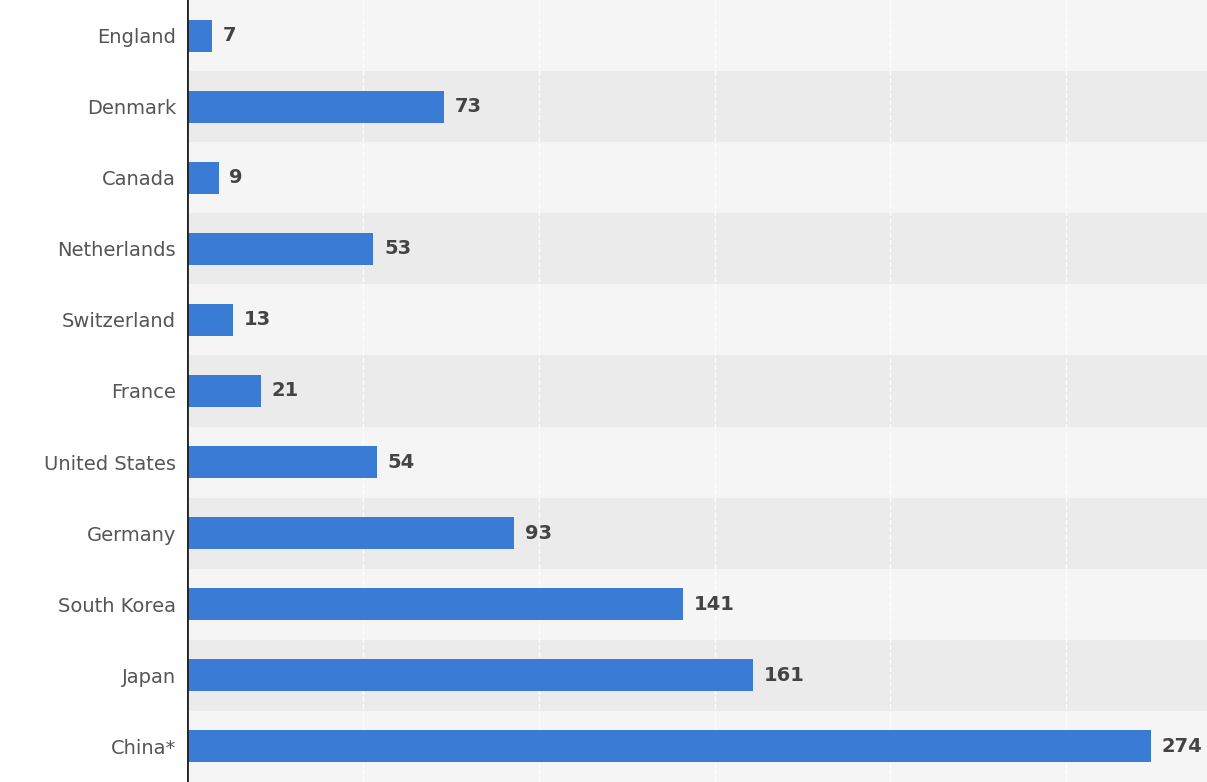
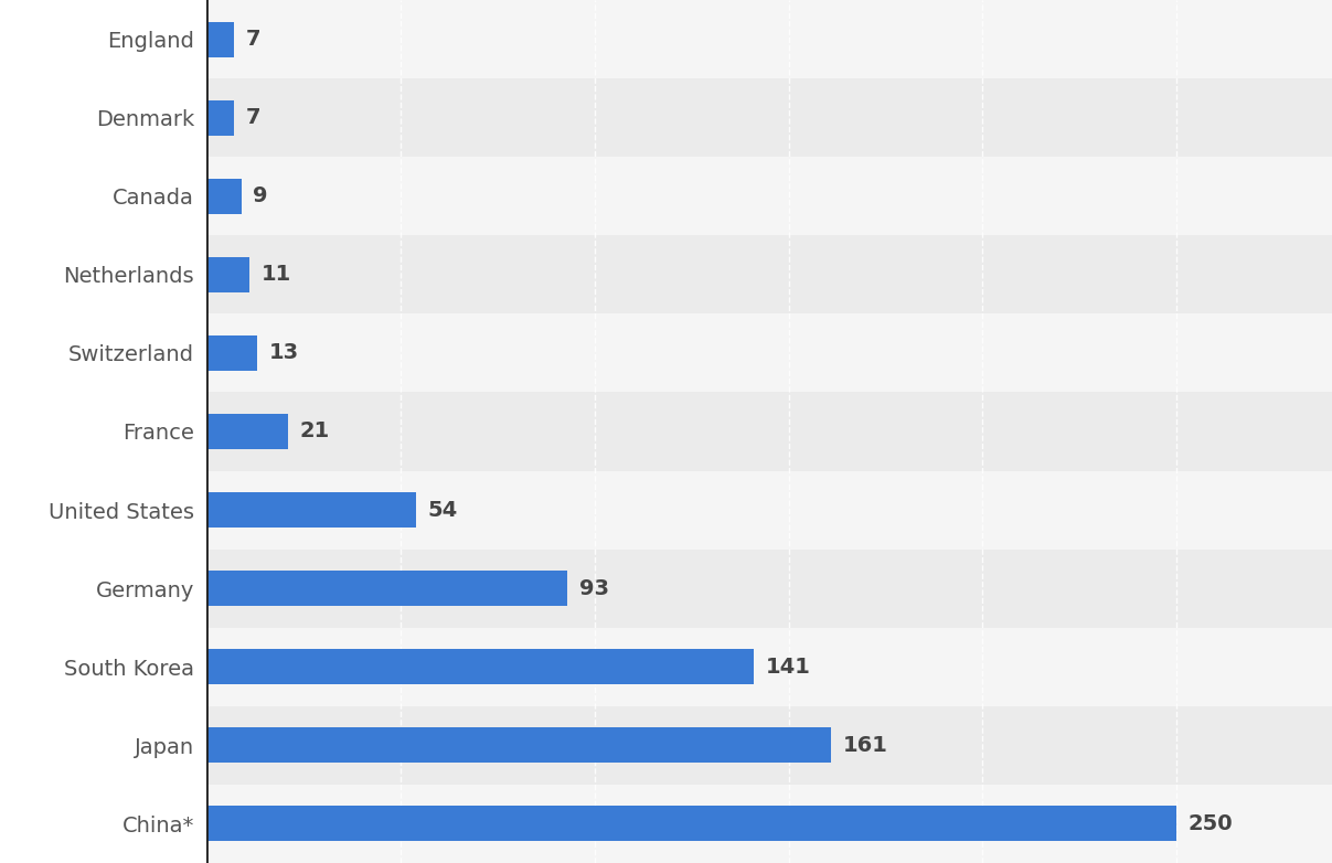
Denmark: 73 -> 7
Netherlands: 53 -> 11
China*: 274 -> 250
